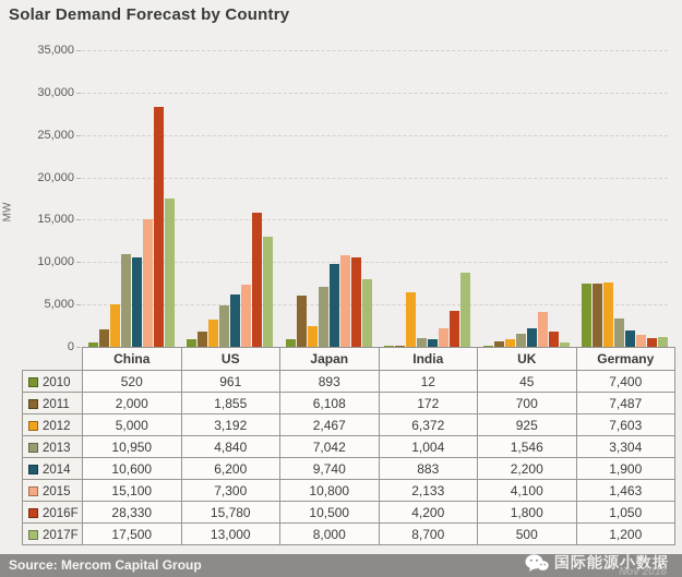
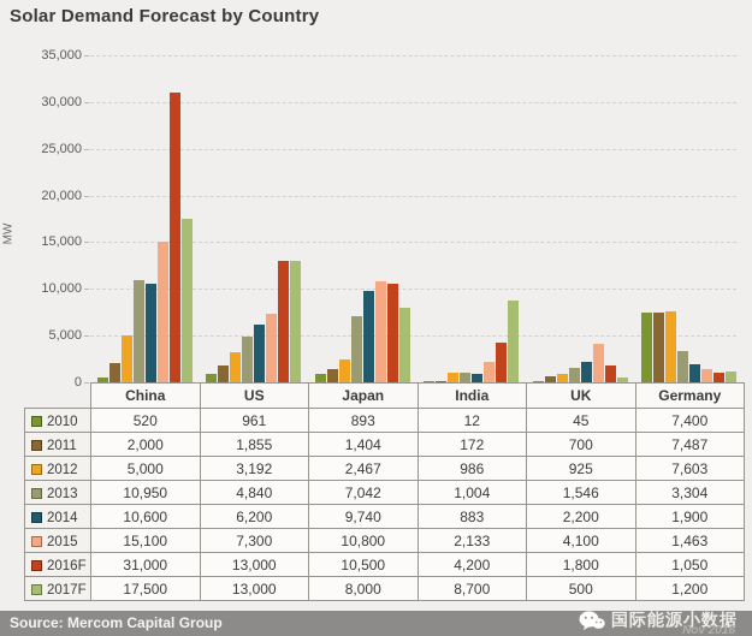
2016F/China: 28,330 -> 31,000
2016F/US: 15,780 -> 13,000
2011/Japan: 6,108 -> 1,404
2012/India: 6,372 -> 986
